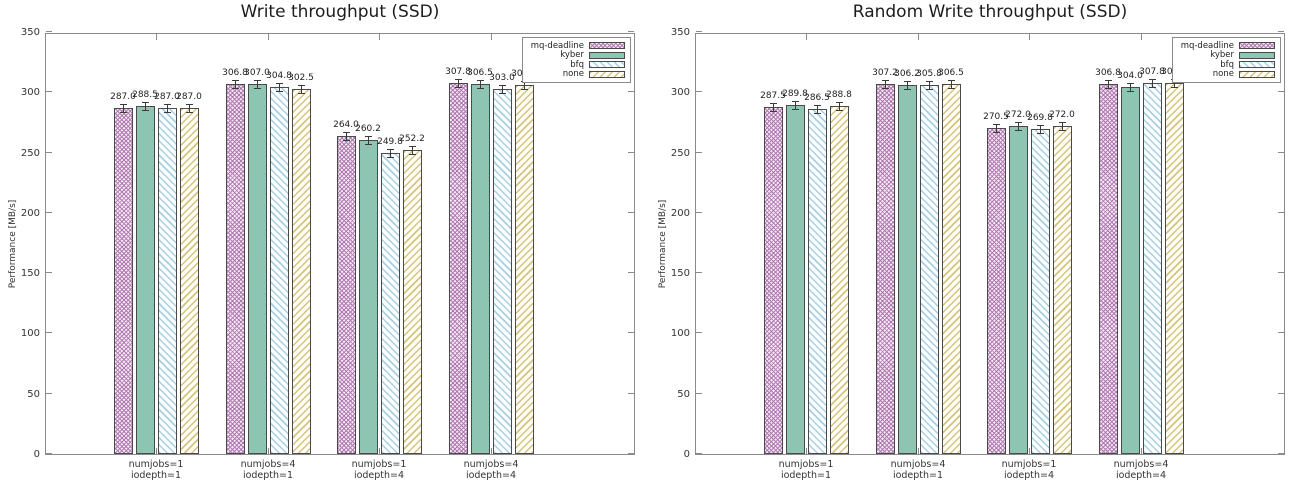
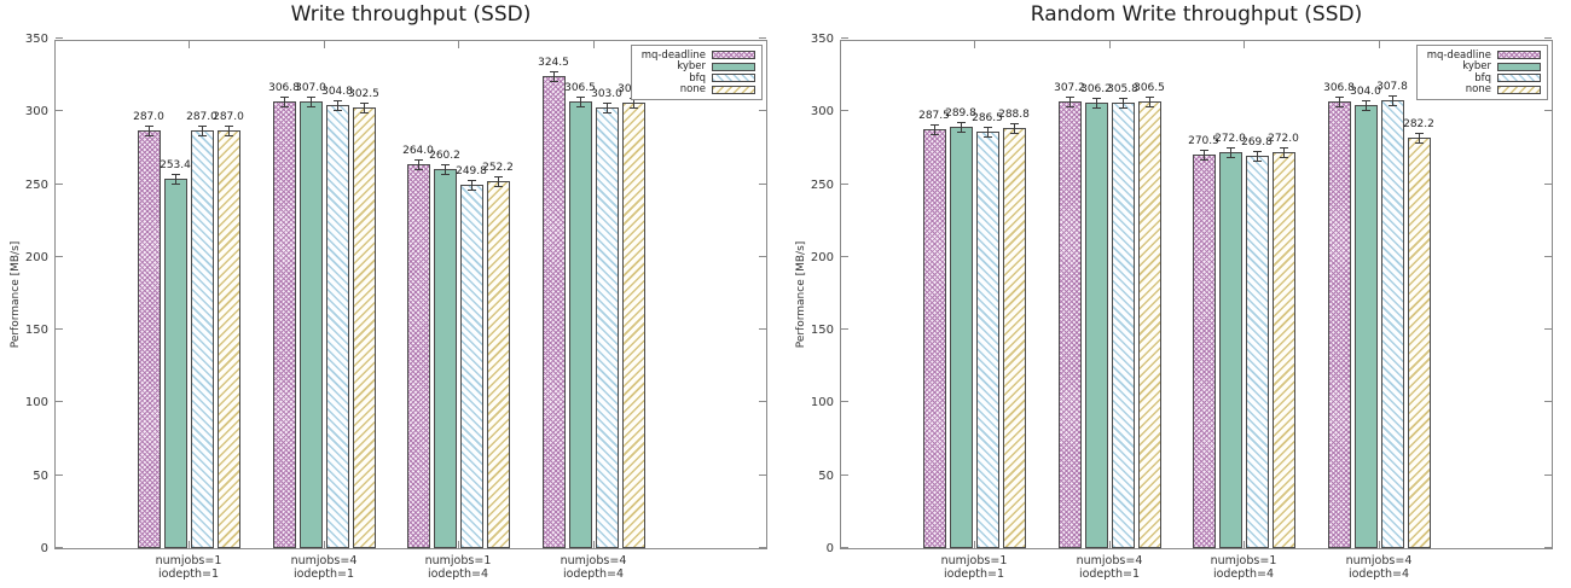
Write throughput (SSD)/kyber/numjobs=1 iodepth=1: 288.5 -> 253.4
Write throughput (SSD)/mq-deadline/numjobs=4 iodepth=4: 307.8 -> 324.5
Random Write throughput (SSD)/none/numjobs=4 iodepth=4: 308.0 -> 282.2
